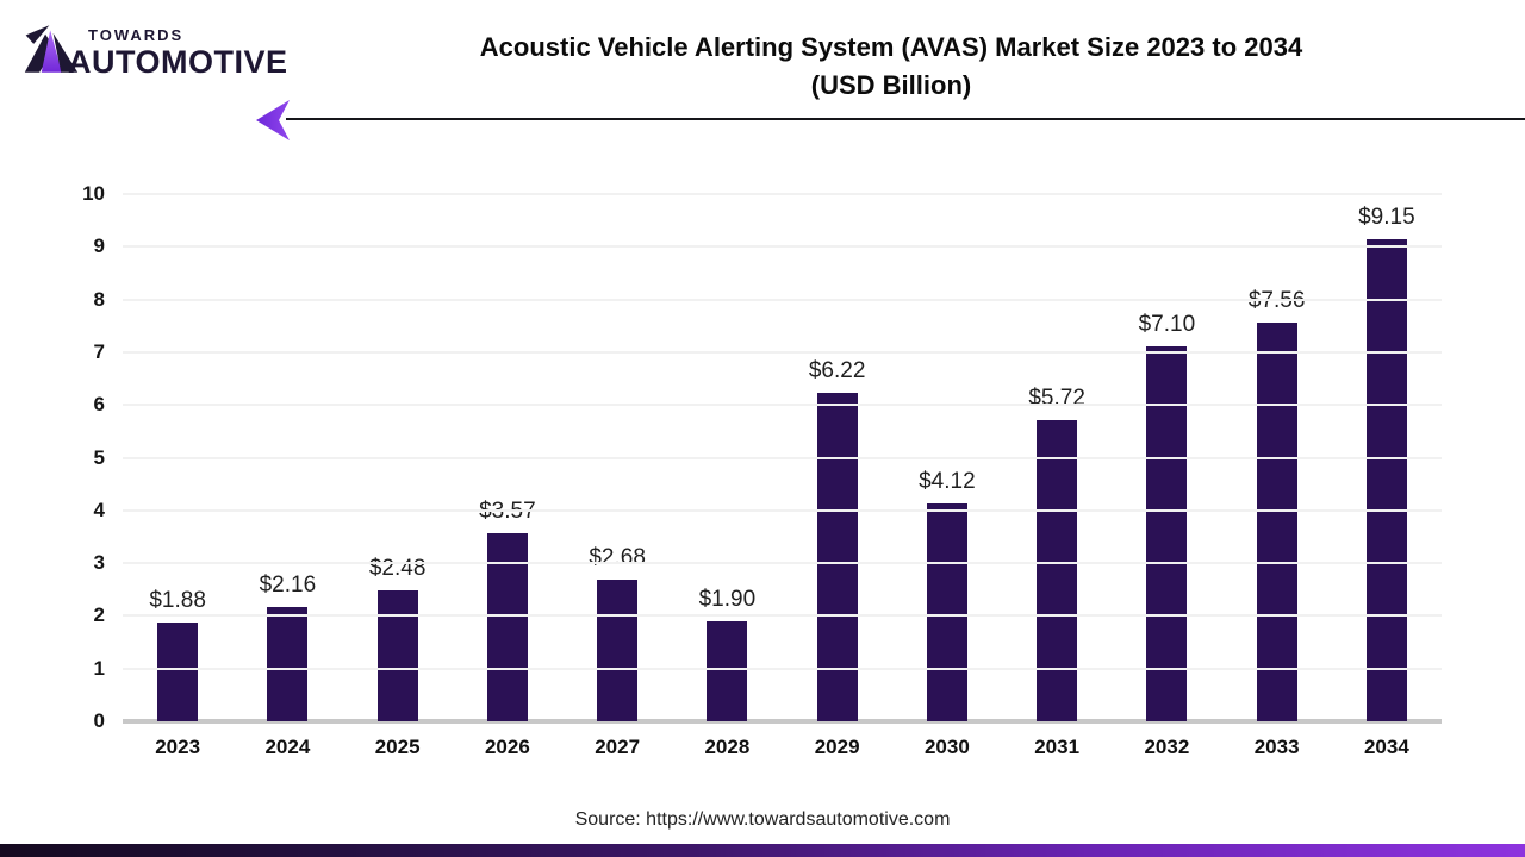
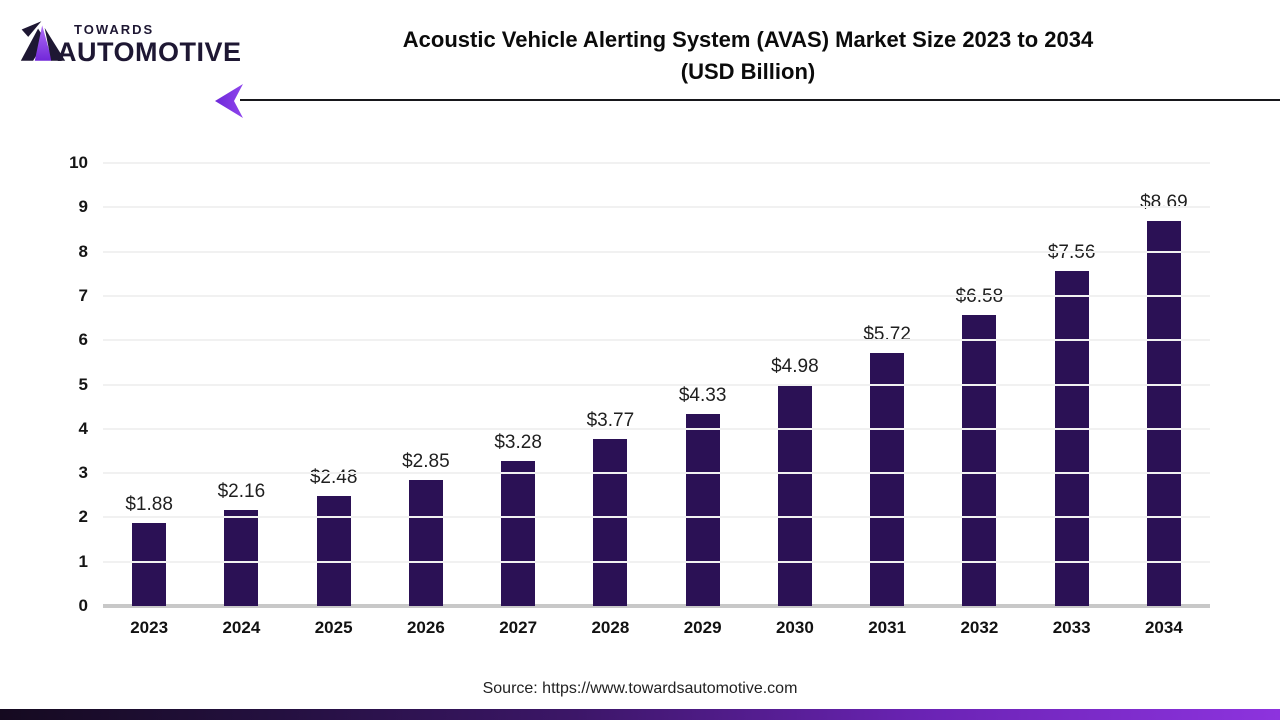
2026: $3.57 -> $2.85
2027: $2.68 -> $3.28
2028: $1.90 -> $3.77
2029: $6.22 -> $4.33
2030: $4.12 -> $4.98
2032: $7.10 -> $6.58
2034: $9.15 -> $8.69
